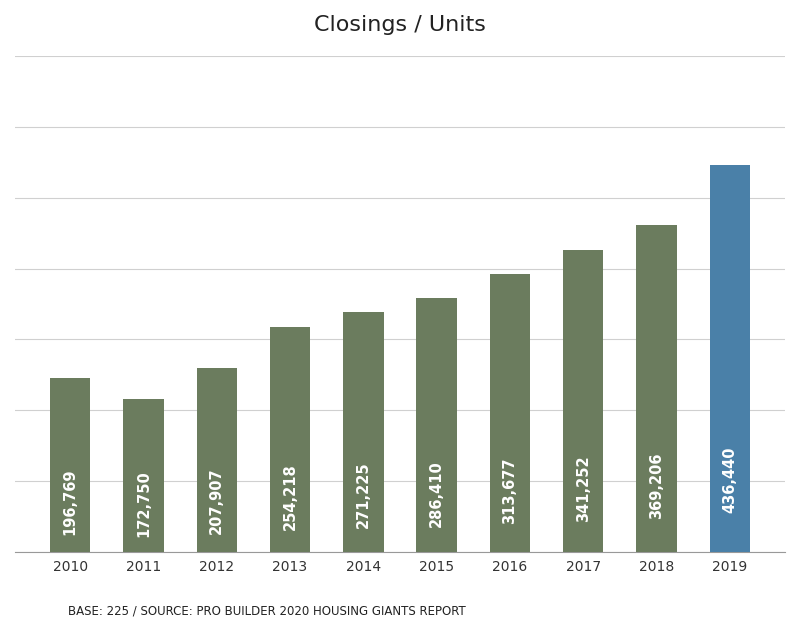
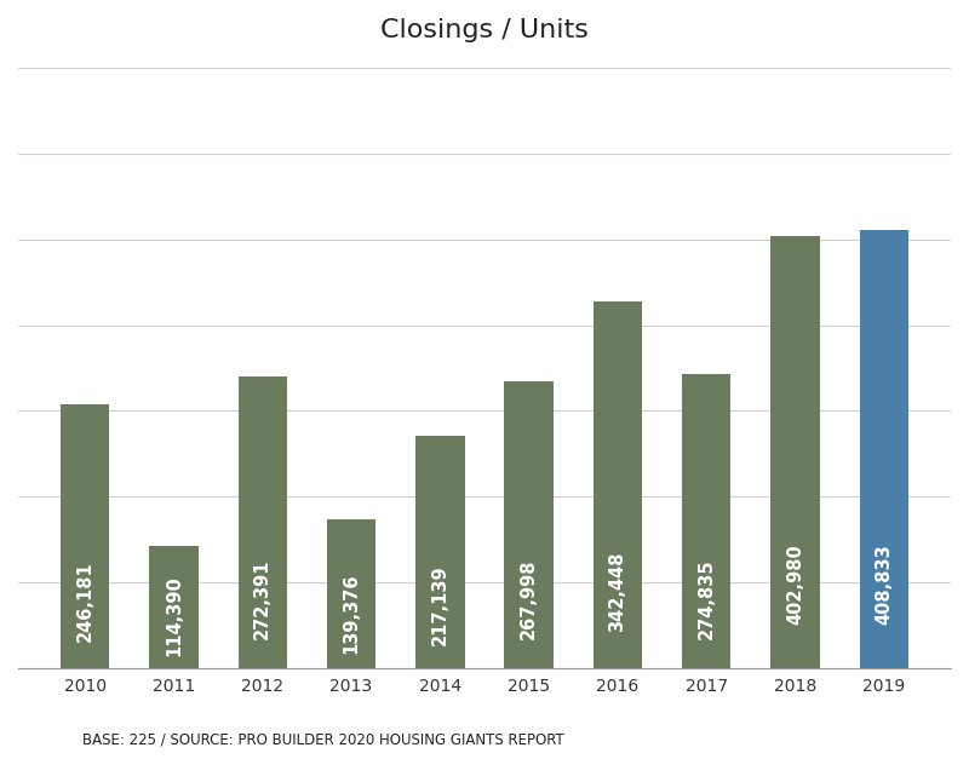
2010: 196,769 -> 246,181
2011: 172,750 -> 114,390
2012: 207,907 -> 272,391
2013: 254,218 -> 139,376
2014: 271,225 -> 217,139
2015: 286,410 -> 267,998
2016: 313,677 -> 342,448
2017: 341,252 -> 274,835
2018: 369,206 -> 402,980
2019: 436,440 -> 408,833
